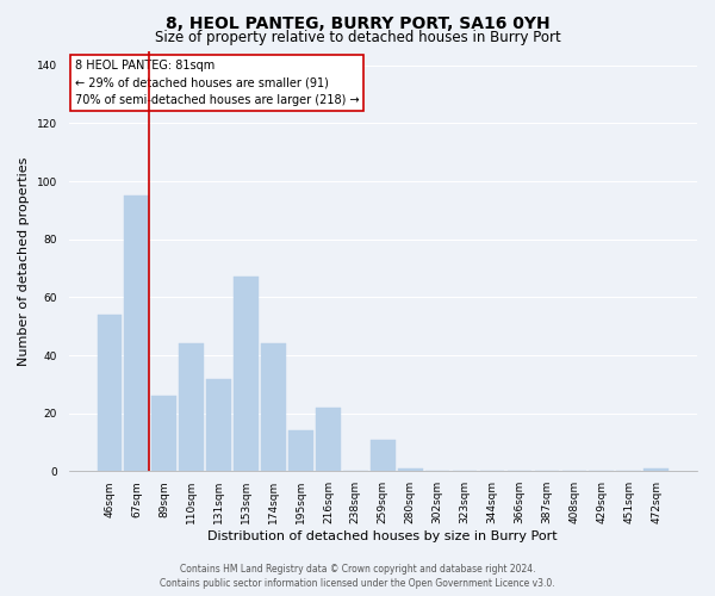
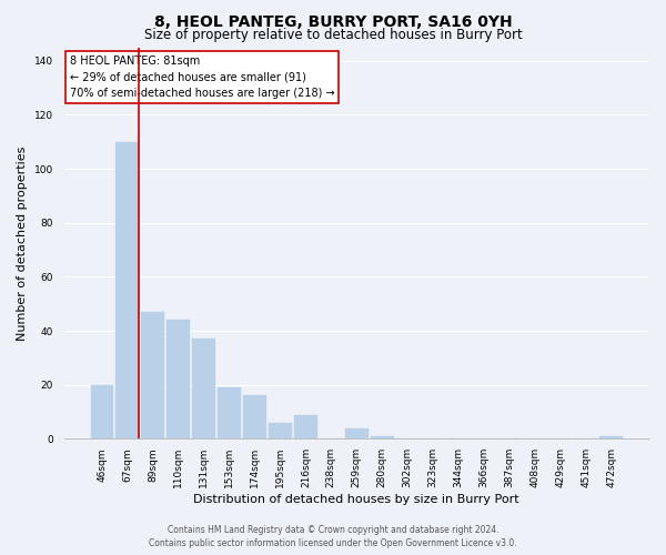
46sqm: 54 -> 20
67sqm: 95 -> 110
89sqm: 26 -> 47
131sqm: 32 -> 37
153sqm: 67 -> 19
174sqm: 44 -> 16
195sqm: 14 -> 6
216sqm: 22 -> 9
259sqm: 11 -> 4
